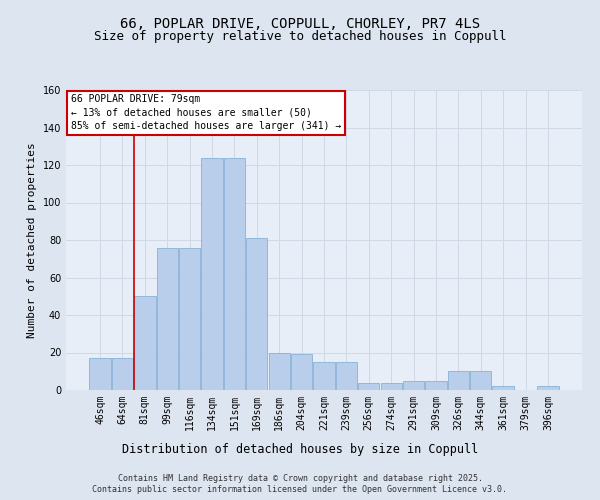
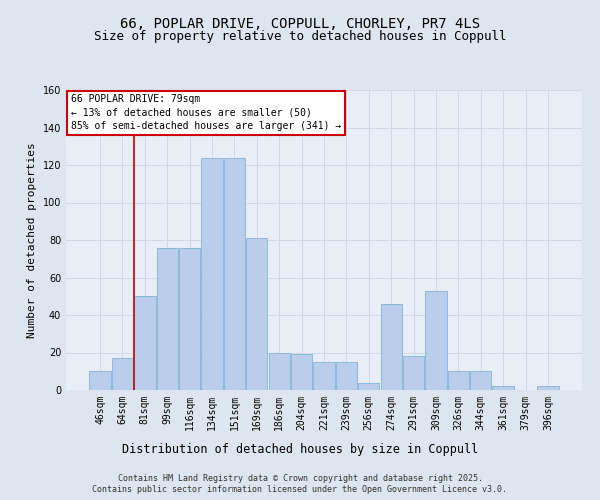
46sqm: 17 -> 10
274sqm: 4 -> 46
291sqm: 5 -> 18
309sqm: 5 -> 53
